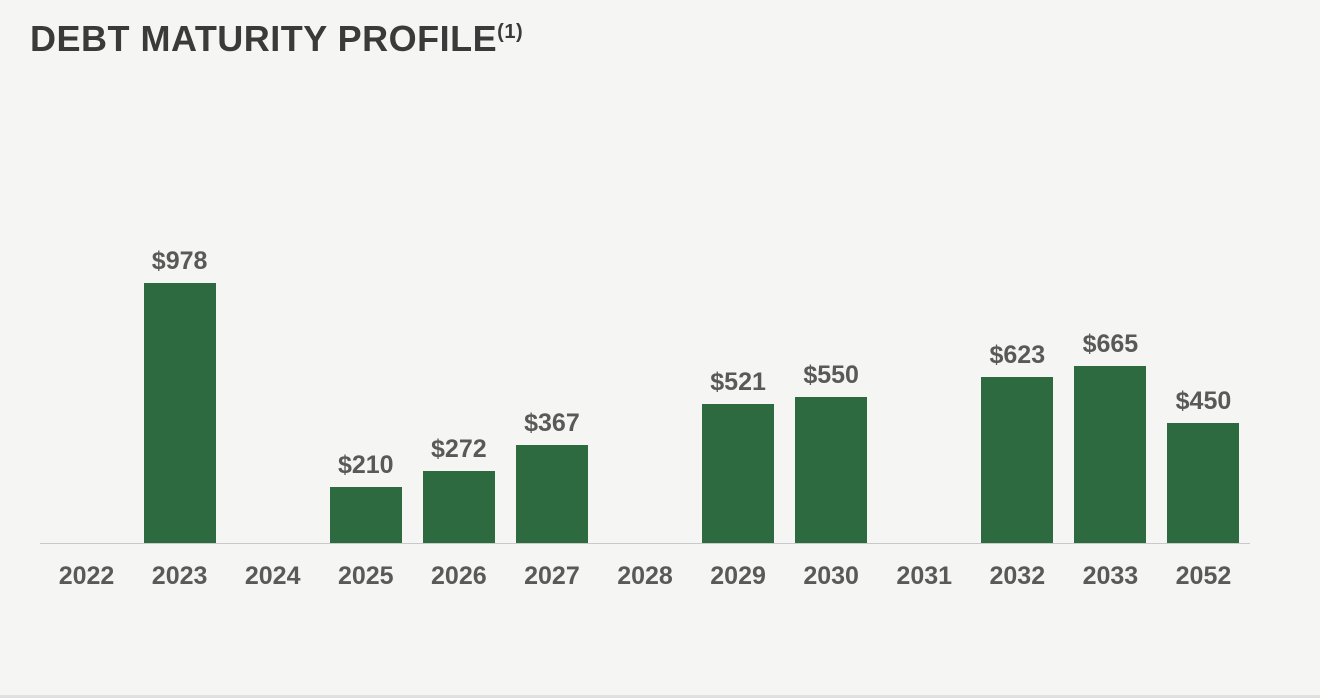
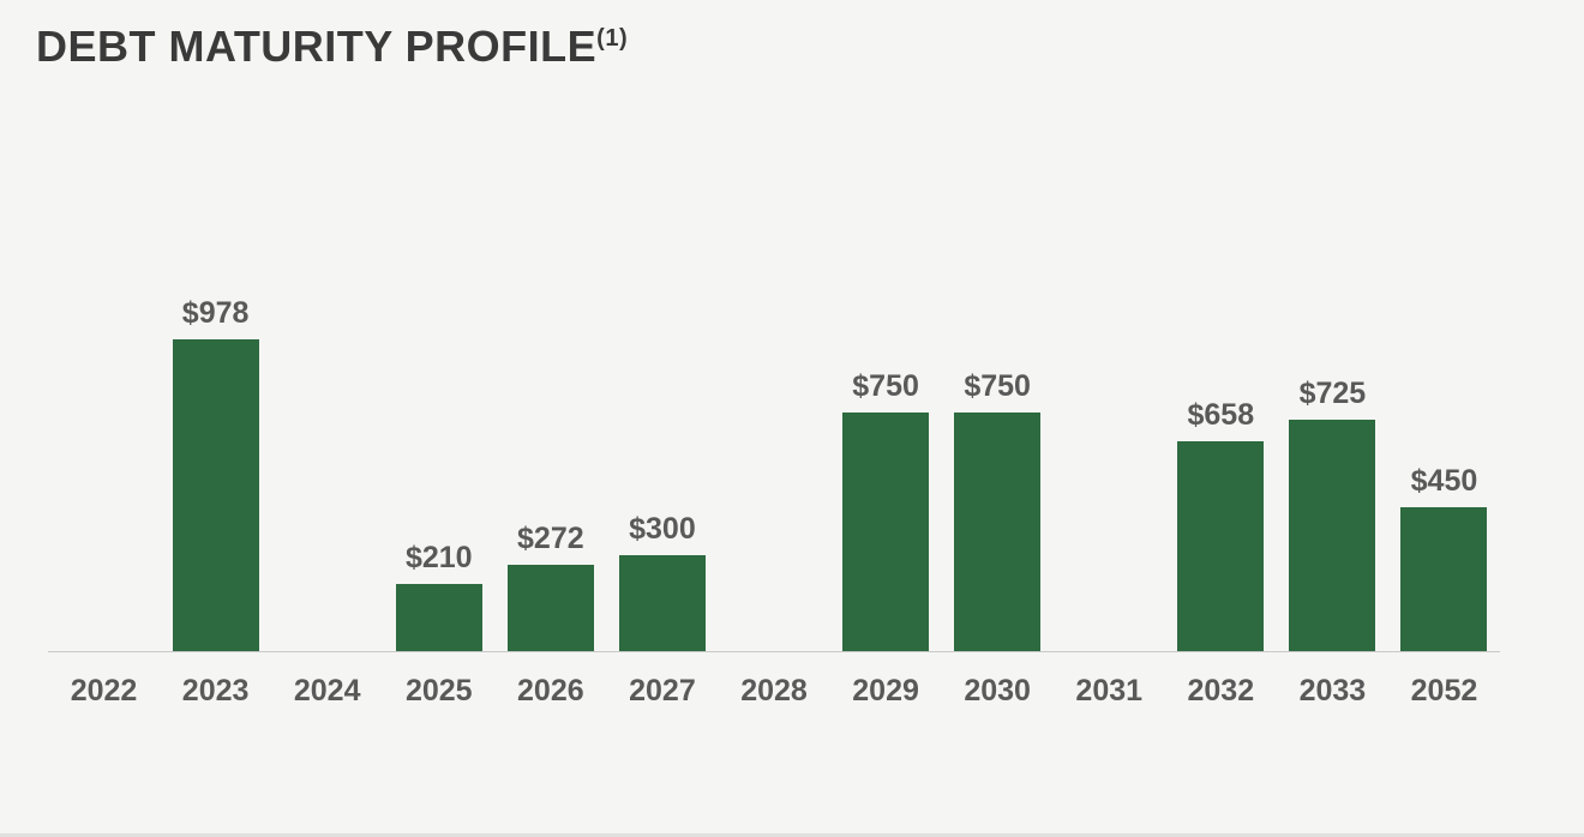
2027: $367 -> $300
2029: $521 -> $750
2030: $550 -> $750
2032: $623 -> $658
2033: $665 -> $725
